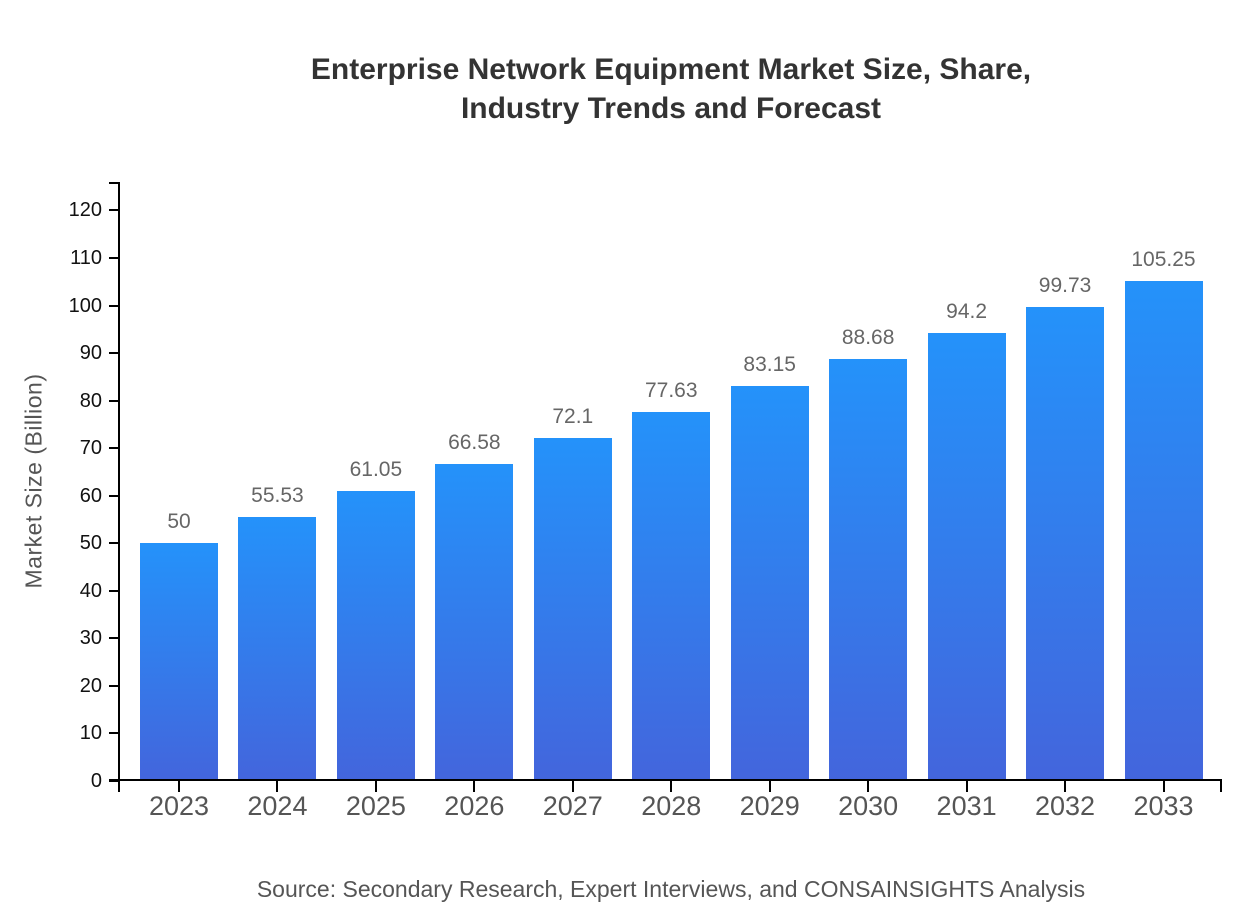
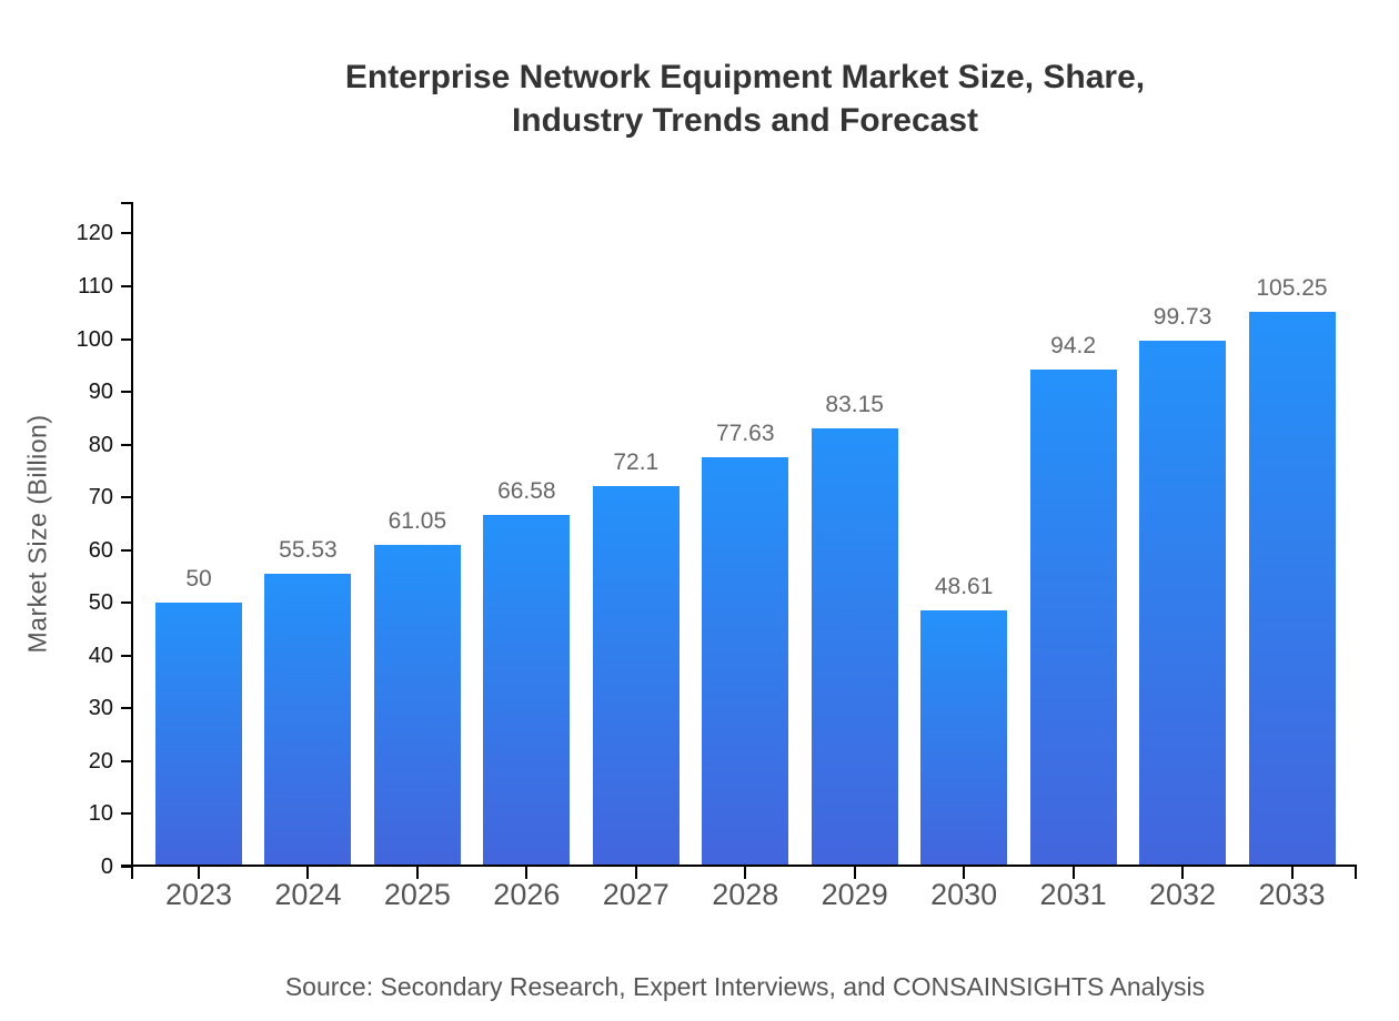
2030: 88.68 -> 48.61
